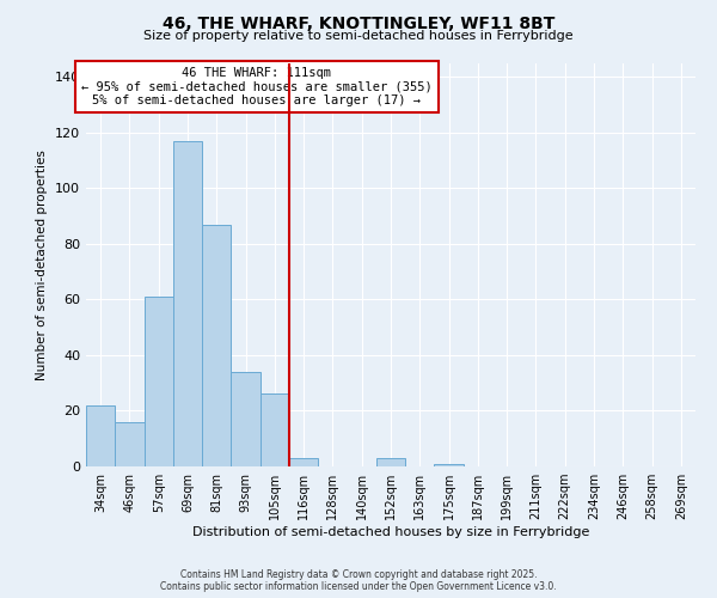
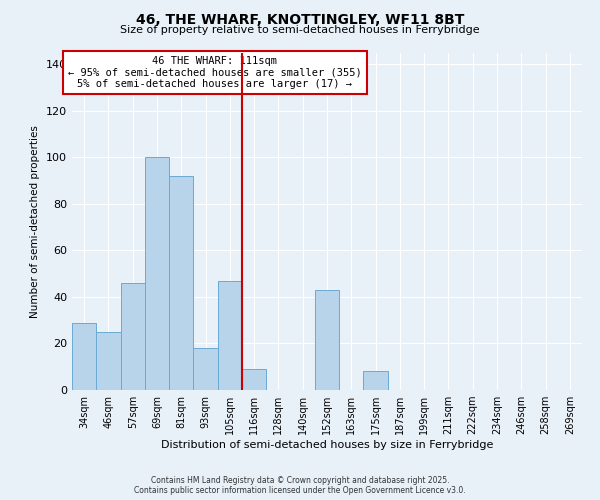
34sqm: 22 -> 29
46sqm: 16 -> 25
57sqm: 61 -> 46
69sqm: 117 -> 100
81sqm: 87 -> 92
93sqm: 34 -> 18
105sqm: 26 -> 47
116sqm: 3 -> 9
152sqm: 3 -> 43
175sqm: 1 -> 8
